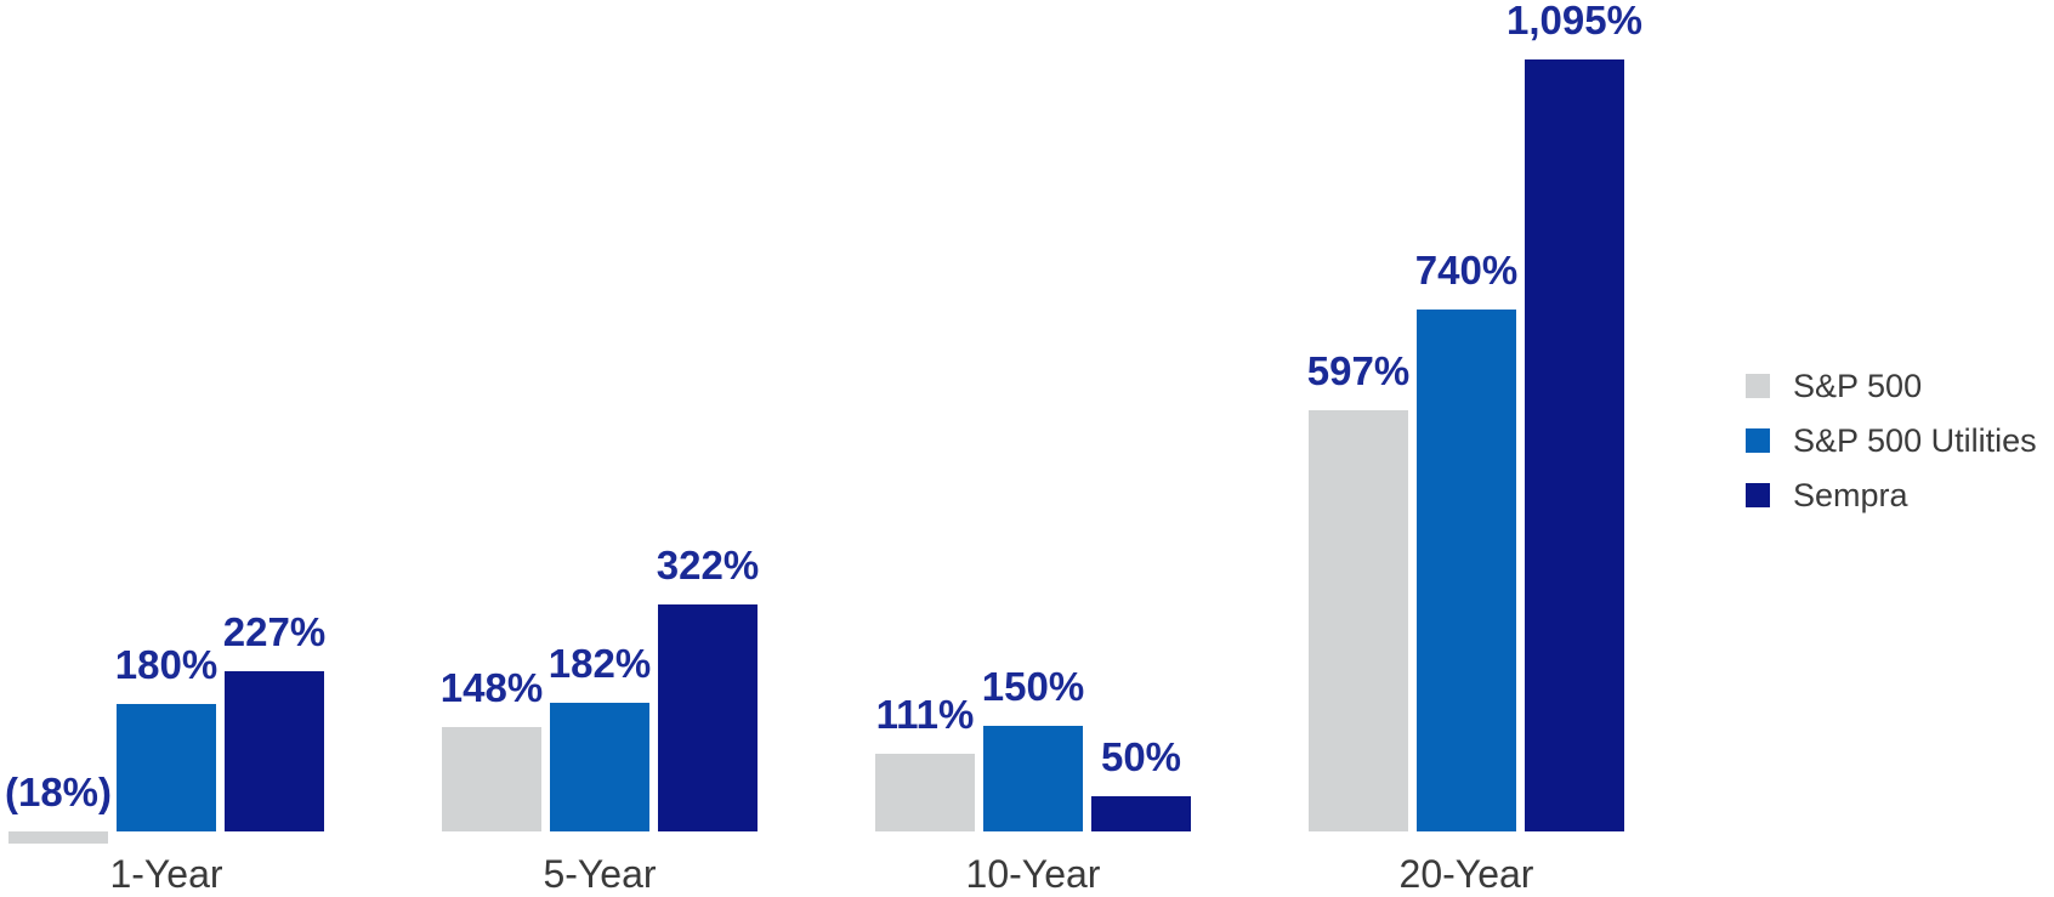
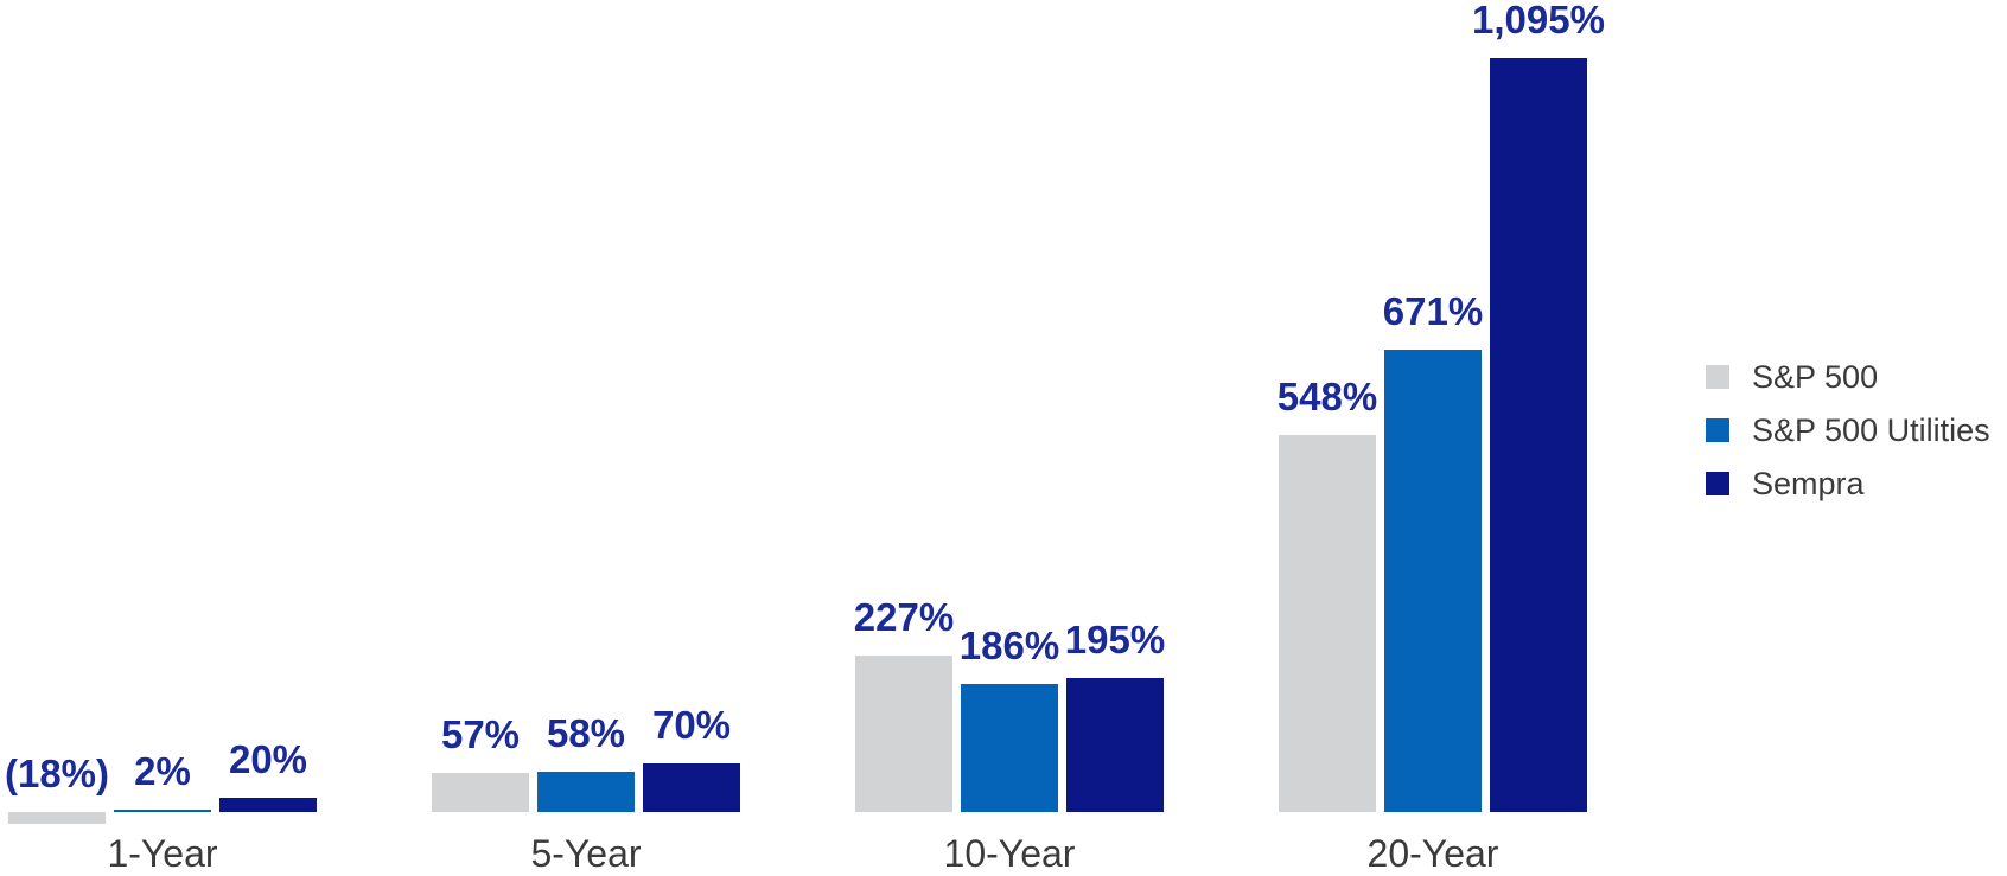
S&P 500 Utilities/1-Year: 180% -> 2%
Sempra/1-Year: 227% -> 20%
S&P 500/5-Year: 148% -> 57%
S&P 500 Utilities/5-Year: 182% -> 58%
Sempra/5-Year: 322% -> 70%
S&P 500/10-Year: 111% -> 227%
S&P 500 Utilities/10-Year: 150% -> 186%
Sempra/10-Year: 50% -> 195%
S&P 500/20-Year: 597% -> 548%
S&P 500 Utilities/20-Year: 740% -> 671%
